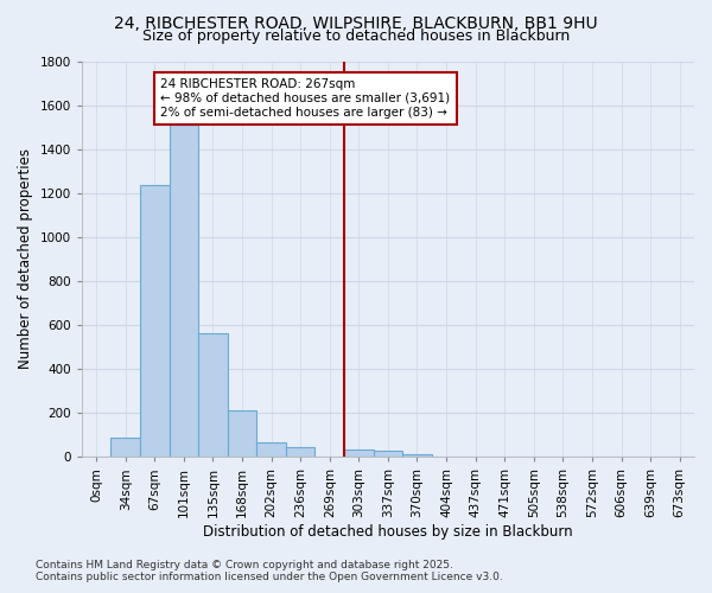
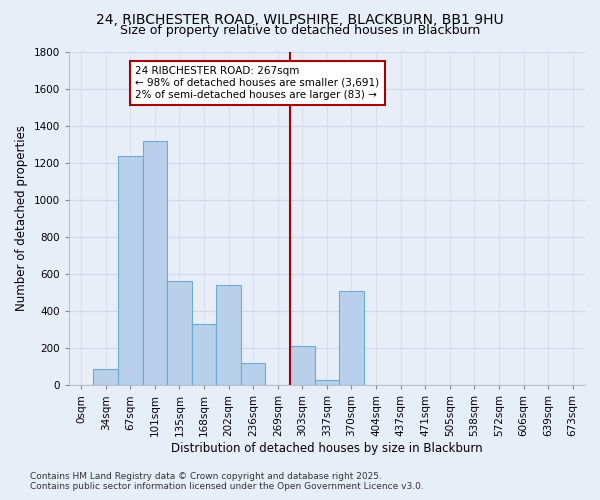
101sqm: 1510 -> 1320
168sqm: 210 -> 330
202sqm: 60 -> 540
236sqm: 40 -> 120
303sqm: 40 -> 210
370sqm: 10 -> 510
